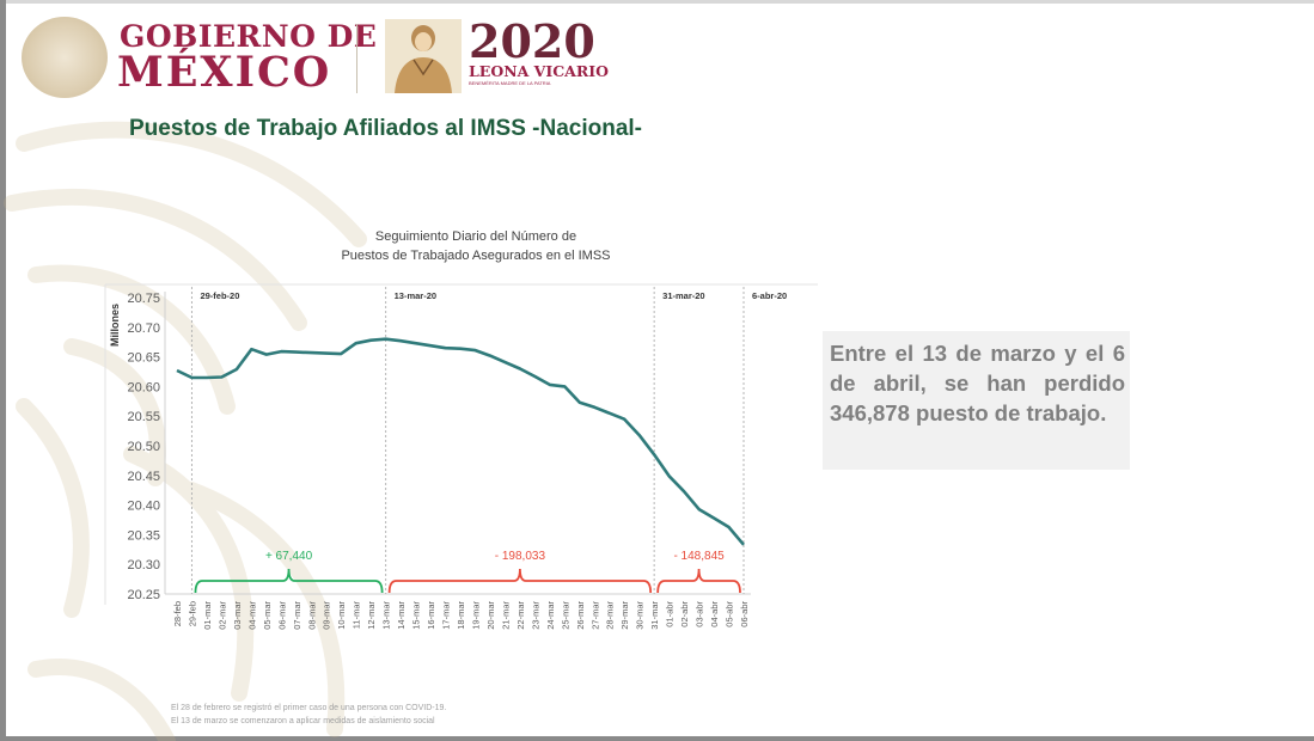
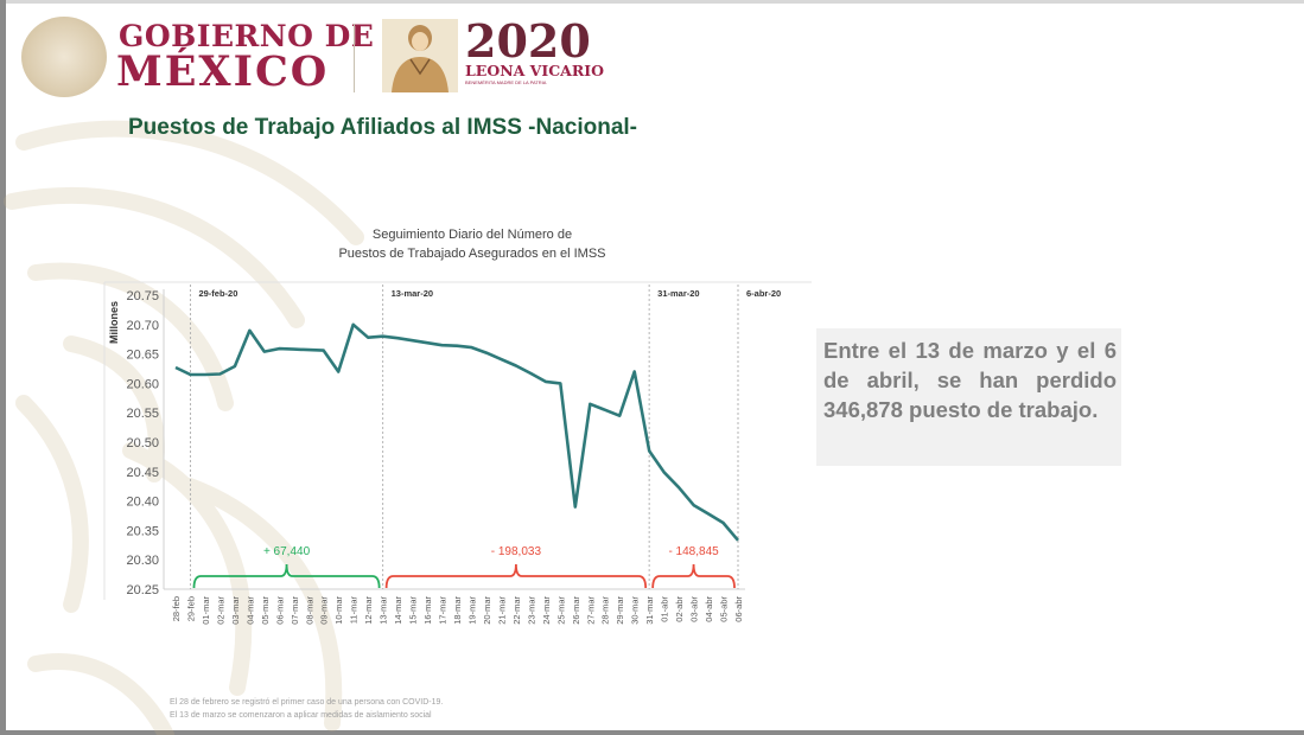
04-mar: 20.66 -> 20.69
10-mar: 20.66 -> 20.62
11-mar: 20.67 -> 20.70
26-mar: 20.57 -> 20.39
30-mar: 20.52 -> 20.62
